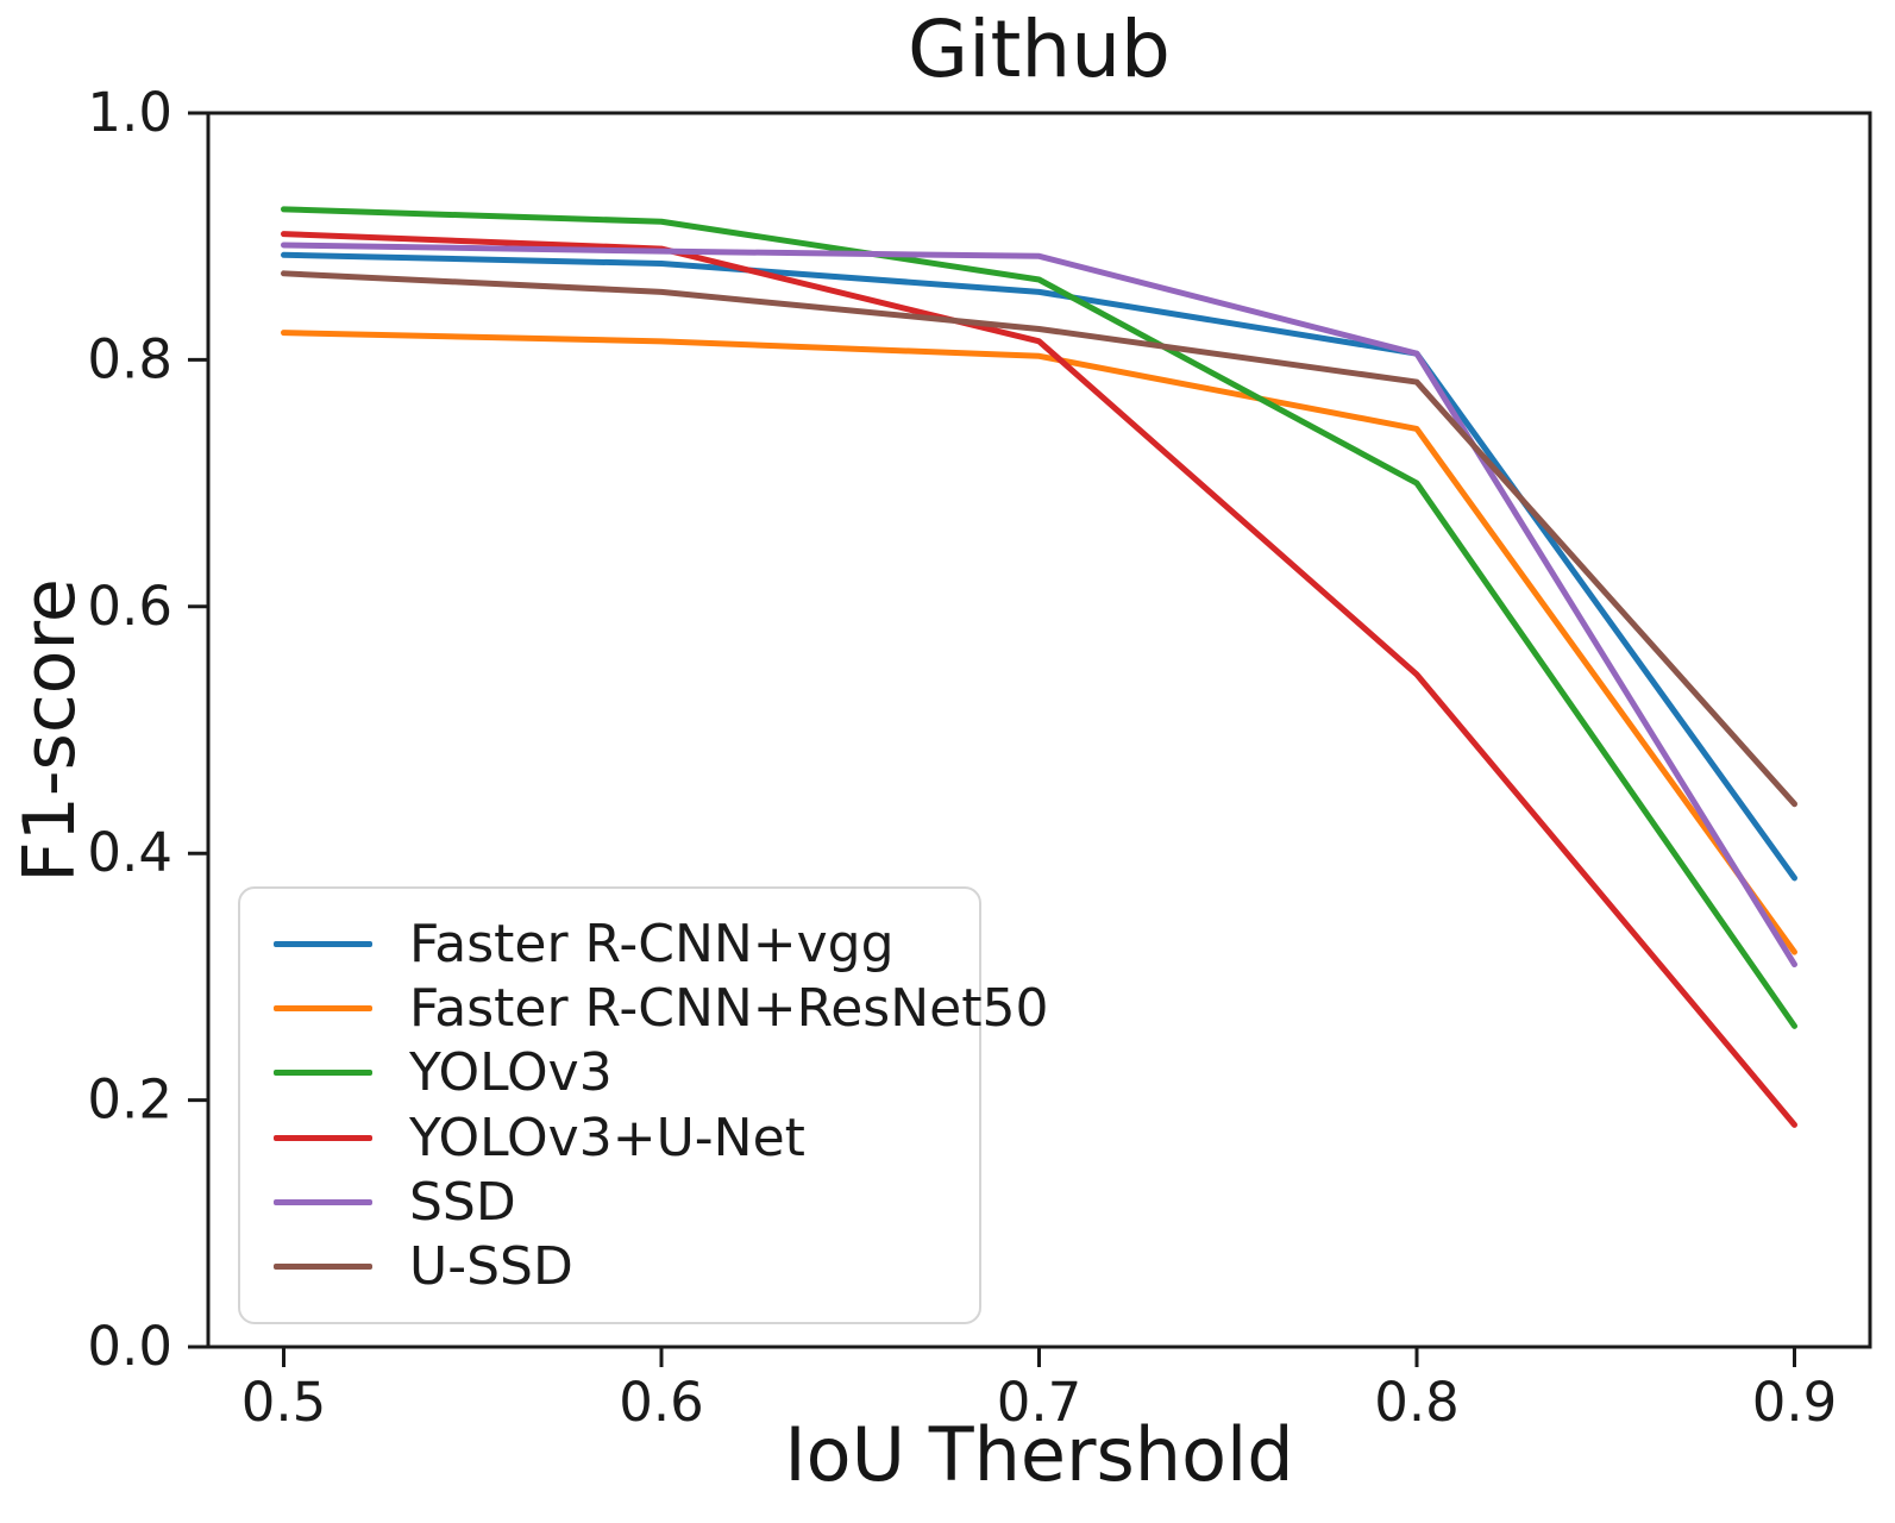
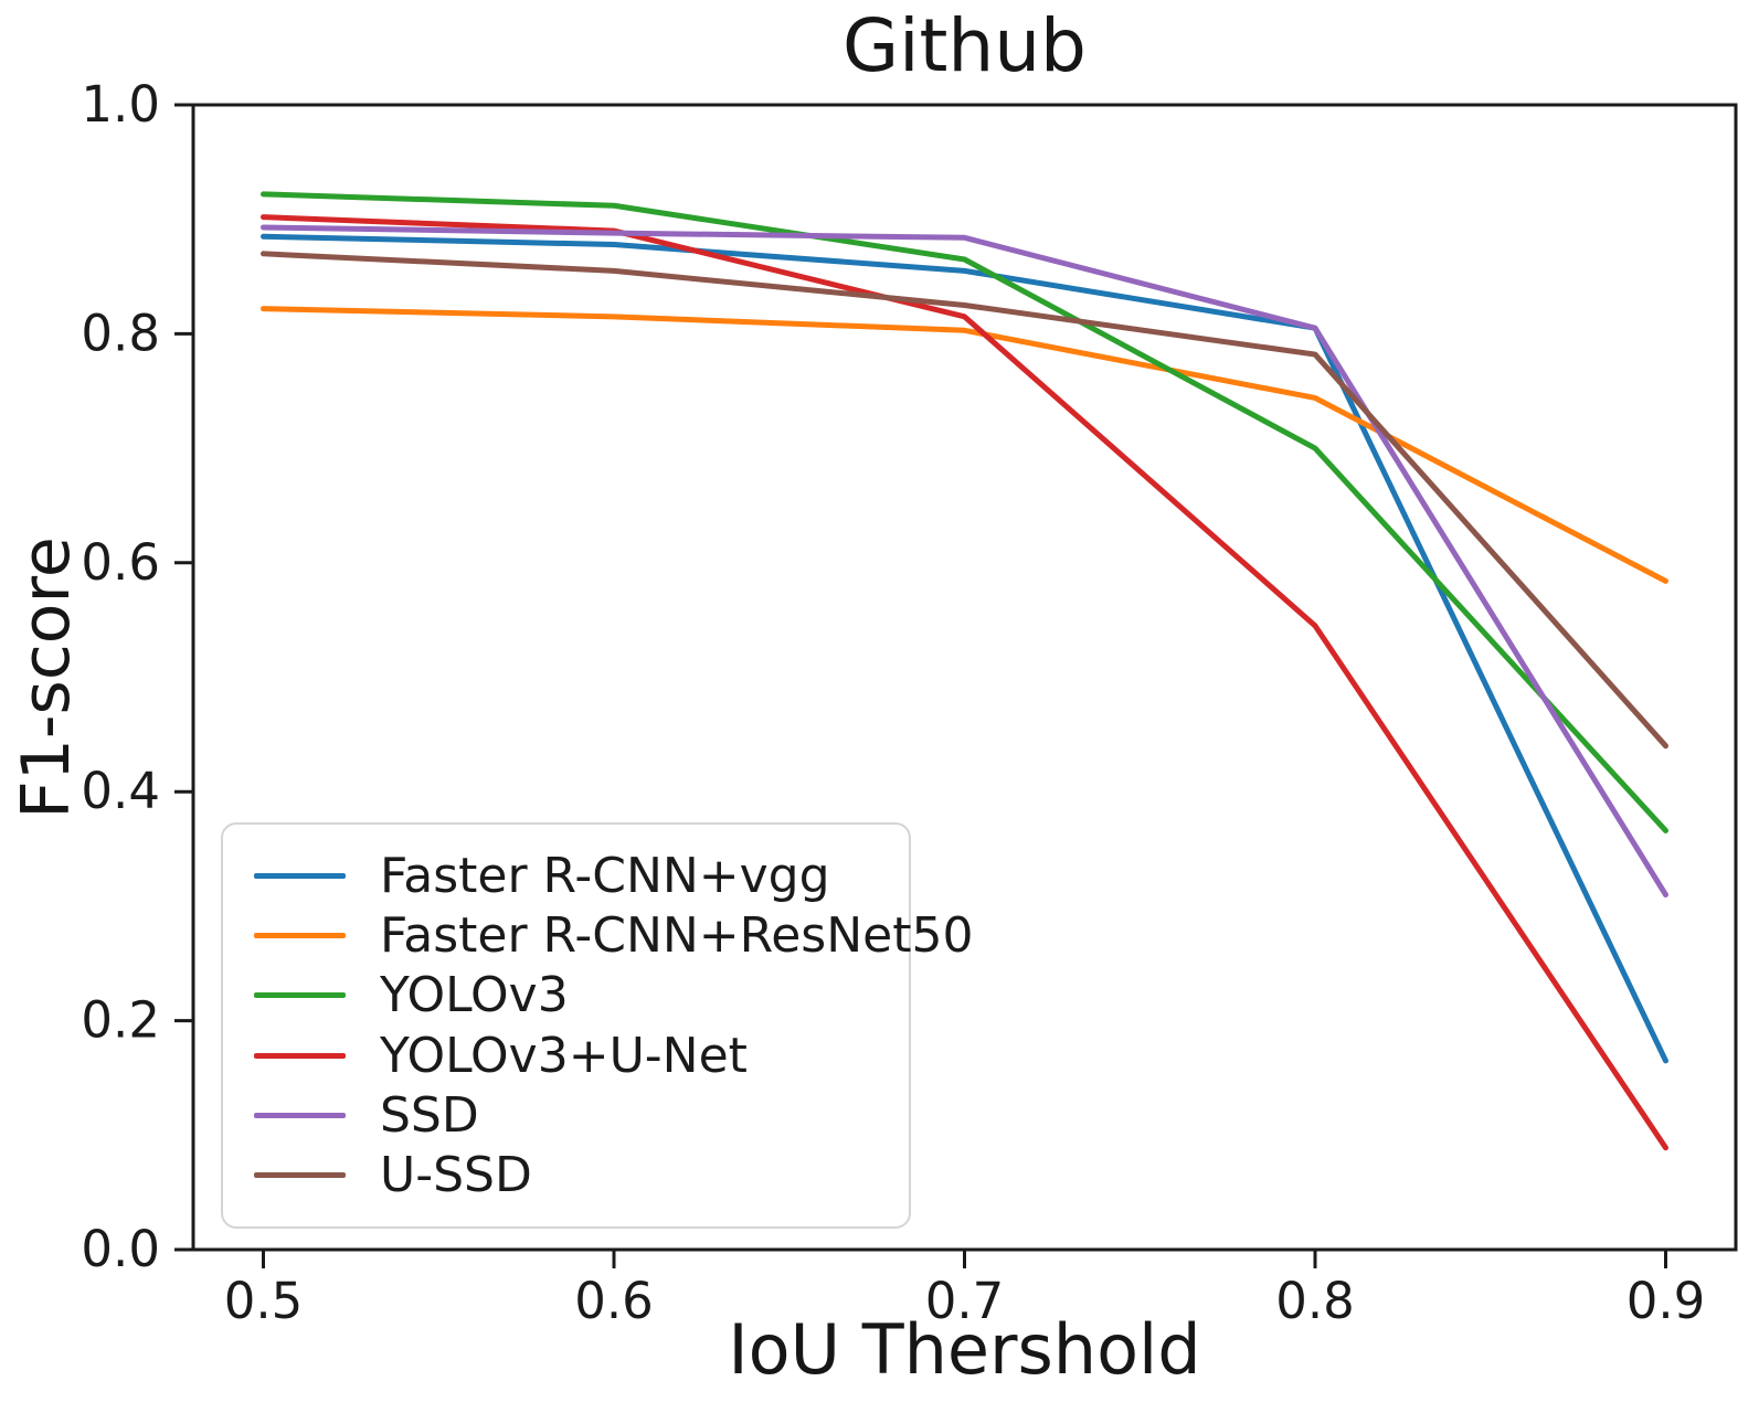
Faster R-CNN+vgg/0.9: 0.380 -> 0.165
Faster R-CNN+ResNet50/0.9: 0.320 -> 0.584
YOLOv3/0.9: 0.260 -> 0.366
YOLOv3+U-Net/0.9: 0.180 -> 0.089
